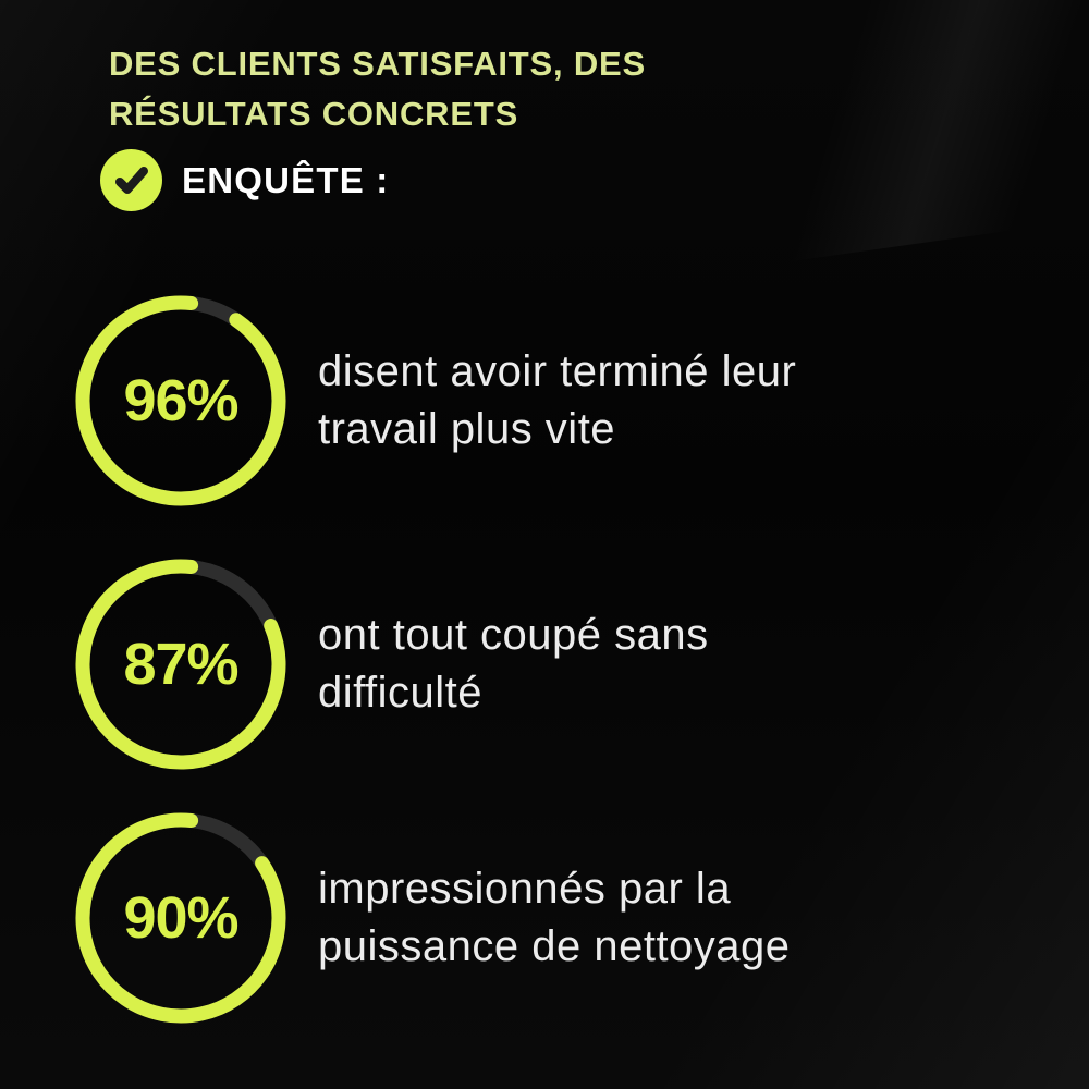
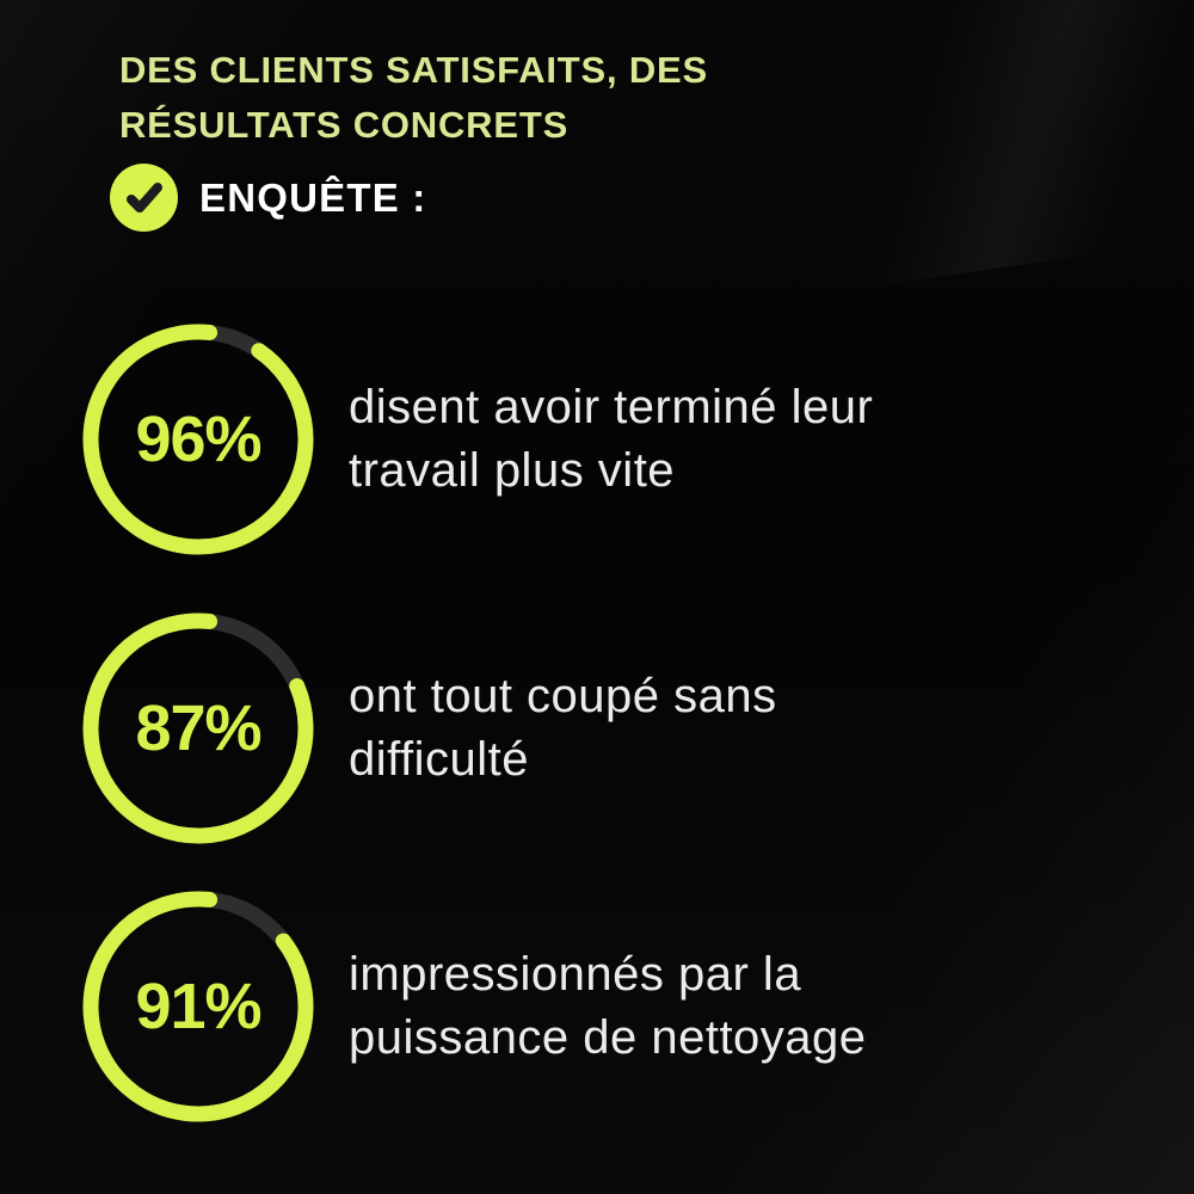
impressionnés par la puissance de nettoyage: 90% -> 91%
